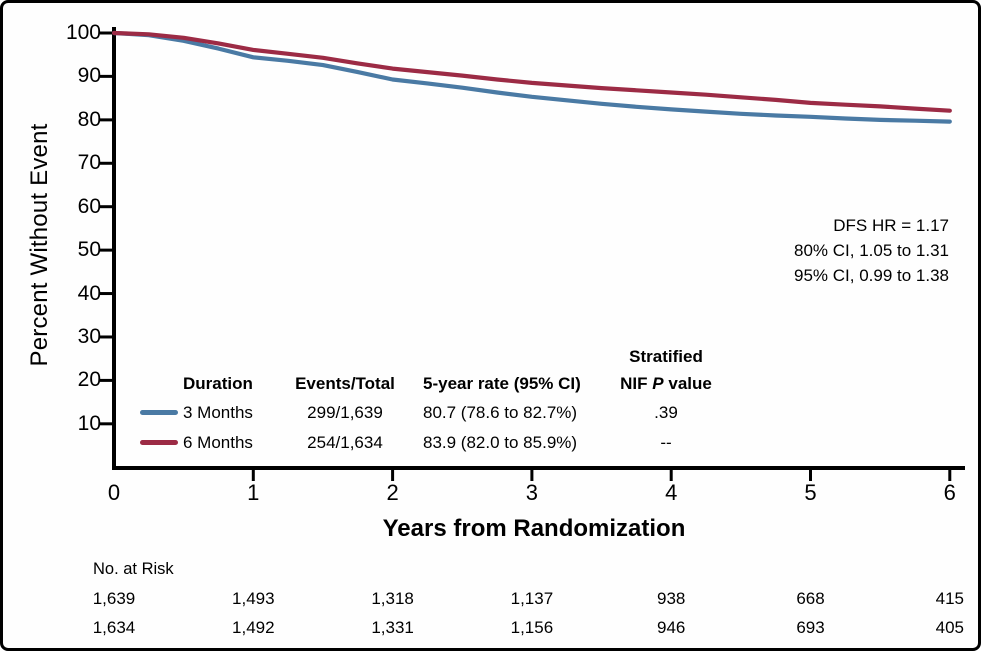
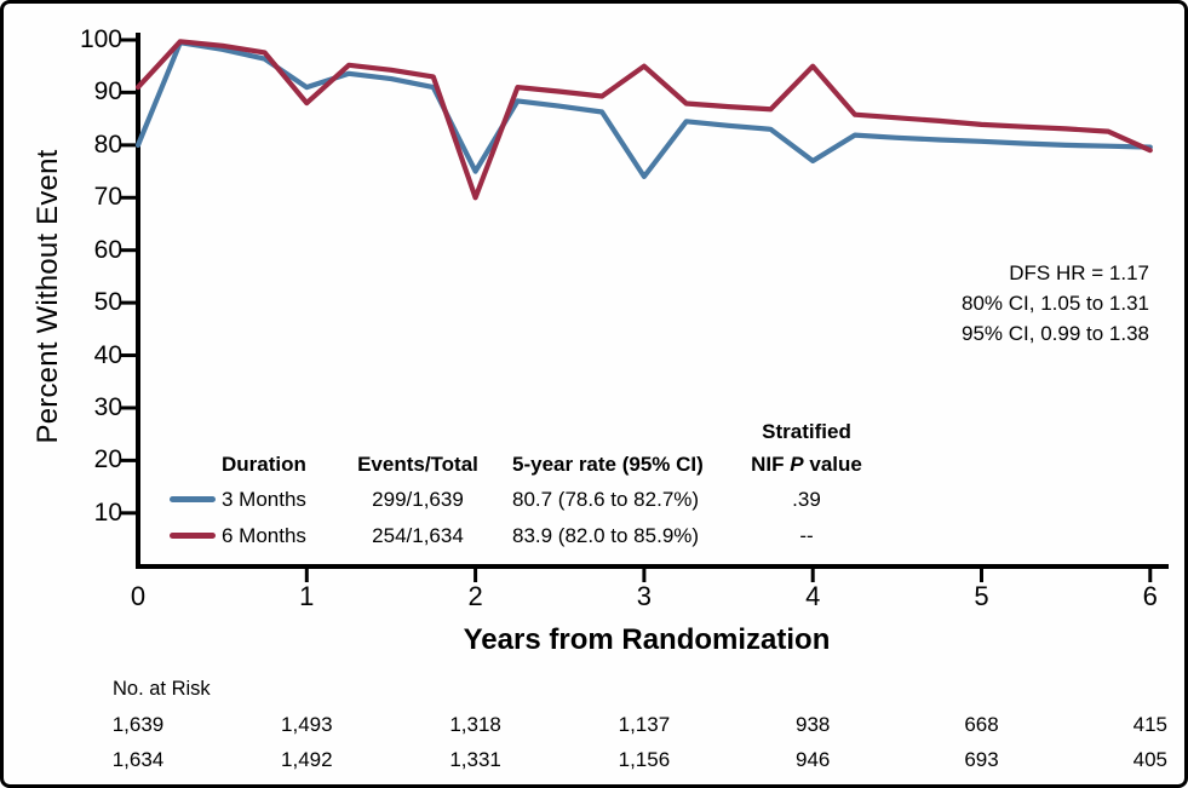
3 Months/0: 100 -> 80
6 Months/0: 100 -> 91
3 Months/1: 94 -> 91
6 Months/1: 96 -> 88
3 Months/2: 89 -> 75
6 Months/2: 92 -> 70
3 Months/3: 85 -> 74
6 Months/3: 88 -> 95
3 Months/4: 82 -> 77
6 Months/4: 86 -> 95
6 Months/6: 82 -> 79
